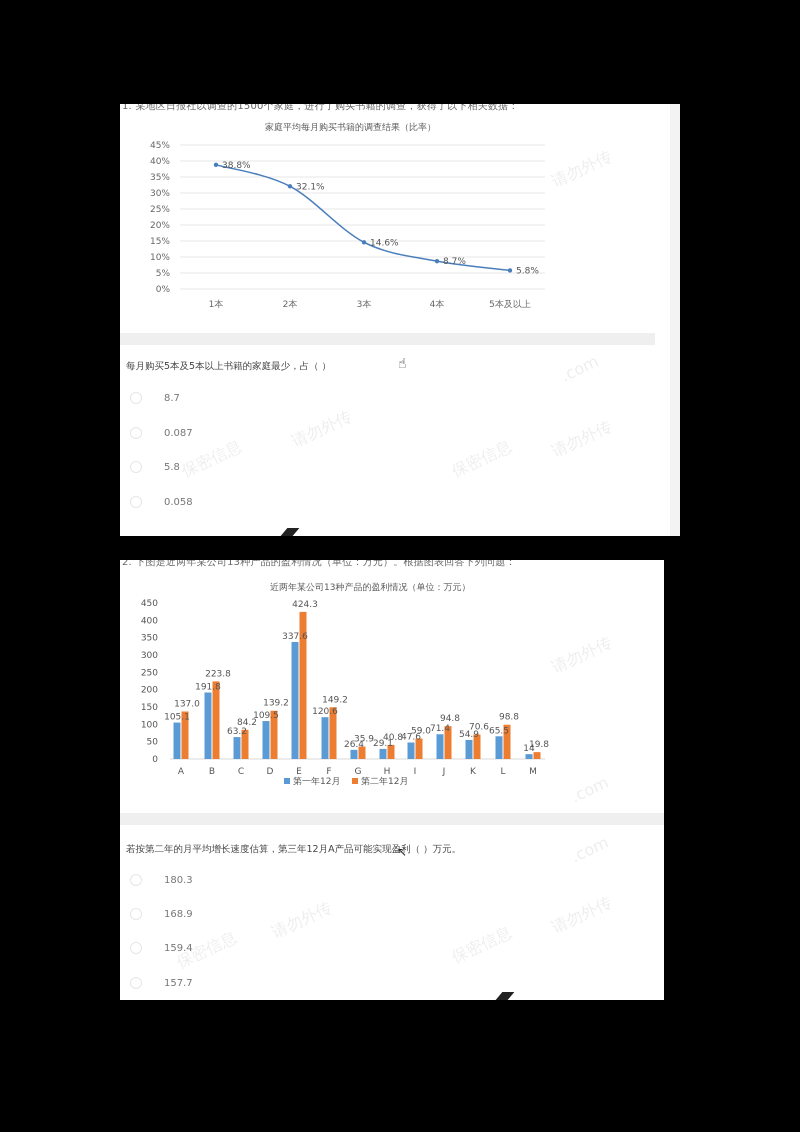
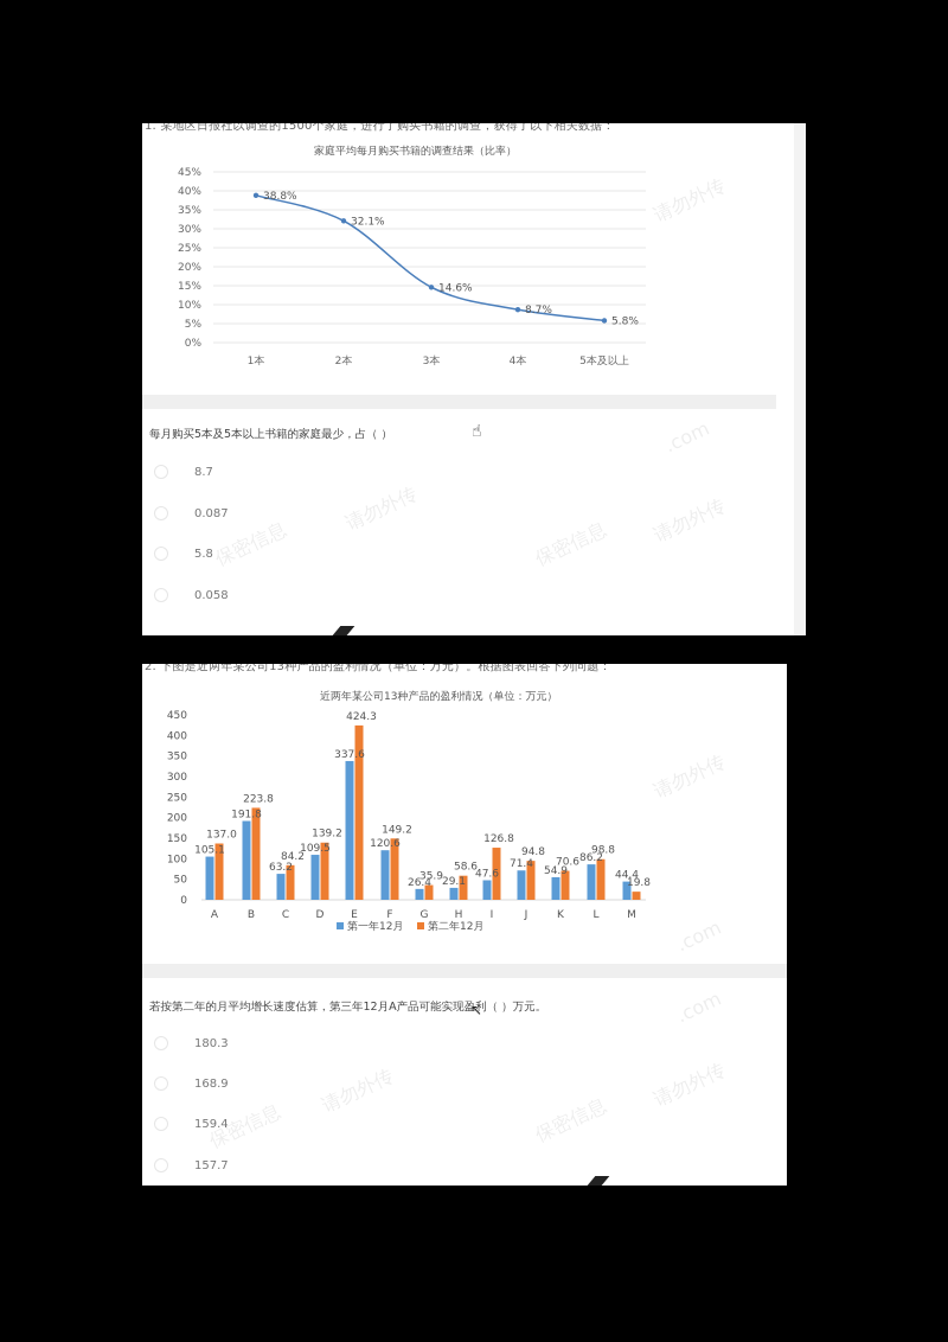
近两年某公司13种产品的盈利情况（单位：万元）/第二年12月/H: 40.8 -> 58.6
近两年某公司13种产品的盈利情况（单位：万元）/第二年12月/I: 59.0 -> 126.8
近两年某公司13种产品的盈利情况（单位：万元）/第一年12月/L: 65.5 -> 86.2
近两年某公司13种产品的盈利情况（单位：万元）/第一年12月/M: 14 -> 44.4
